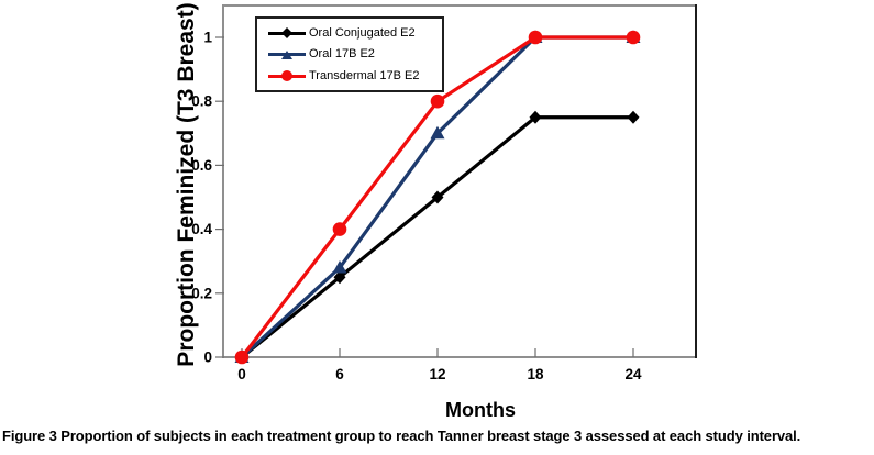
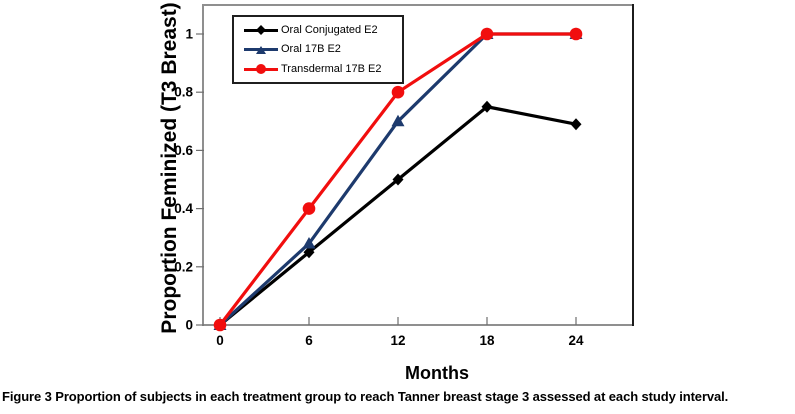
Oral Conjugated E2/24: 0.75 -> 0.69
